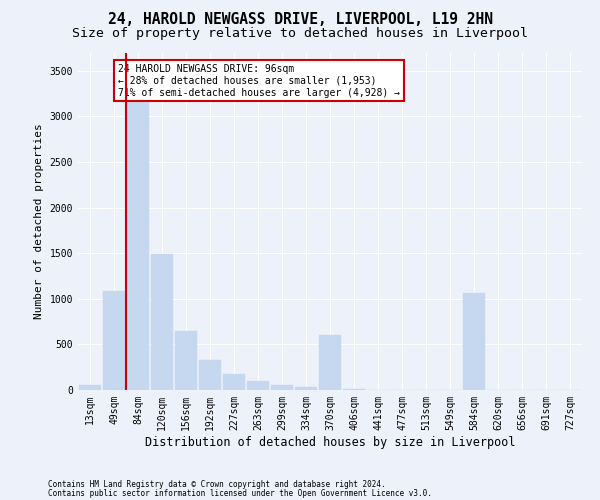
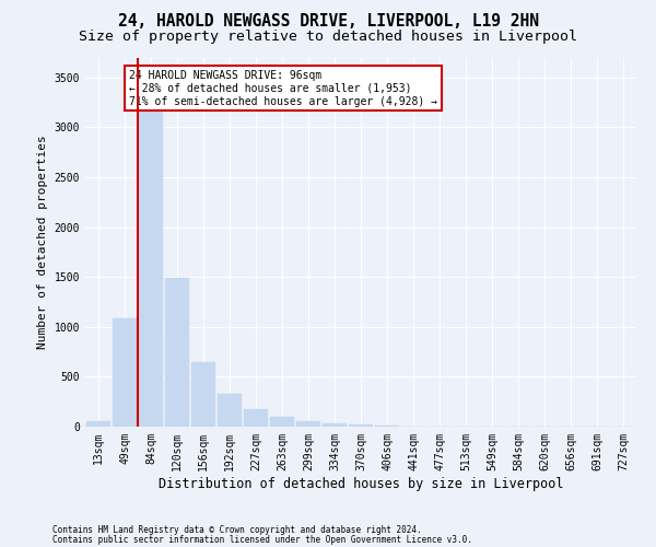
370sqm: 600 -> 20
584sqm: 1060 -> 0
